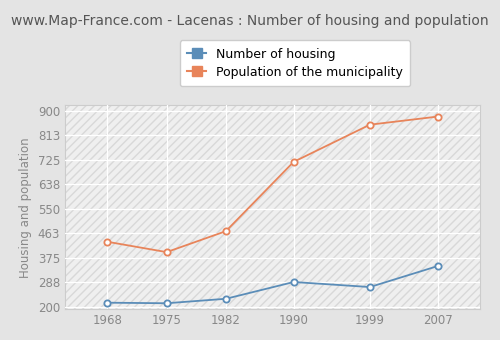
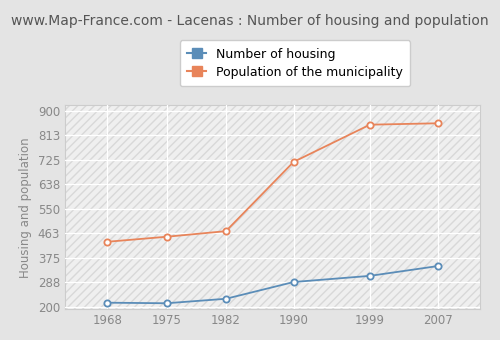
Population of the municipality/1975: 395 -> 450
Number of housing/1999: 270 -> 310
Population of the municipality/2007: 880 -> 856
